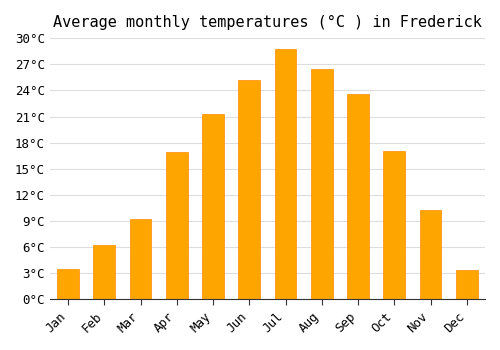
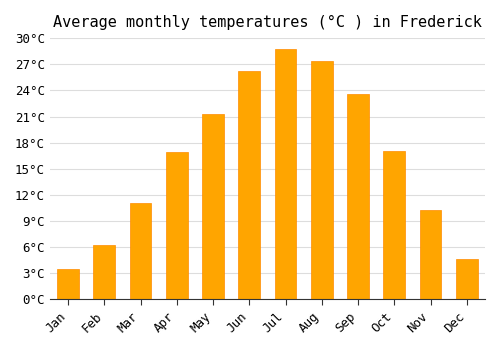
Mar: 9.2°C -> 11.1°C
Jun: 25.2°C -> 26.2°C
Aug: 26.4°C -> 27.4°C
Dec: 3.4°C -> 4.6°C
